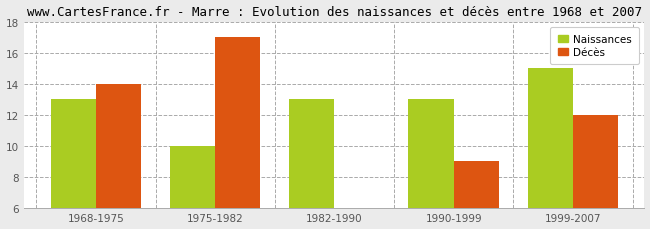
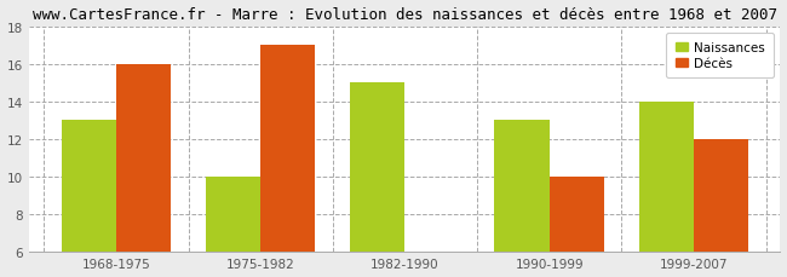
Décès/1968-1975: 14 -> 16
Naissances/1982-1990: 13 -> 15
Décès/1990-1999: 9 -> 10
Naissances/1999-2007: 15 -> 14
